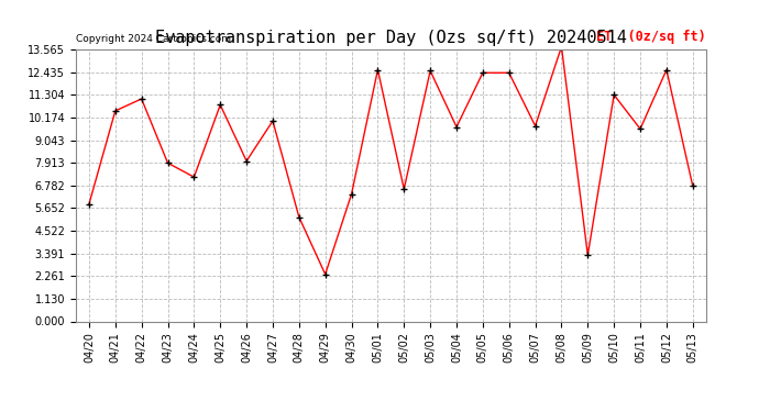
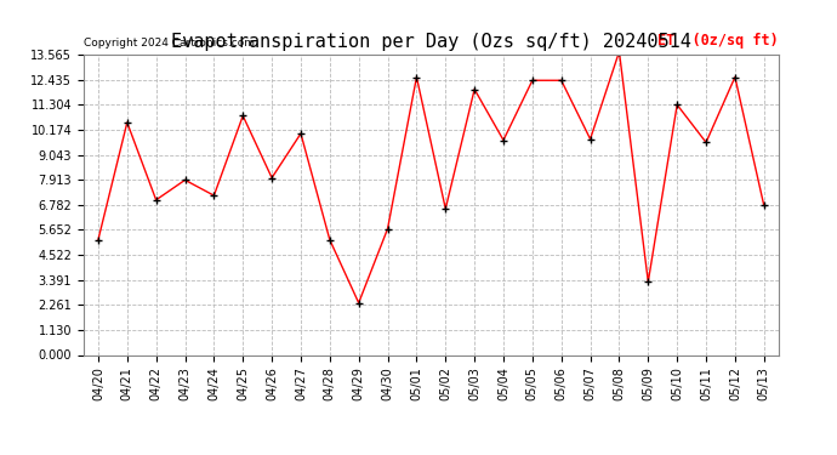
04/20: 5.8 -> 5.2
04/22: 11.1 -> 7.0
04/30: 6.3 -> 5.7
05/03: 12.5 -> 12.0
